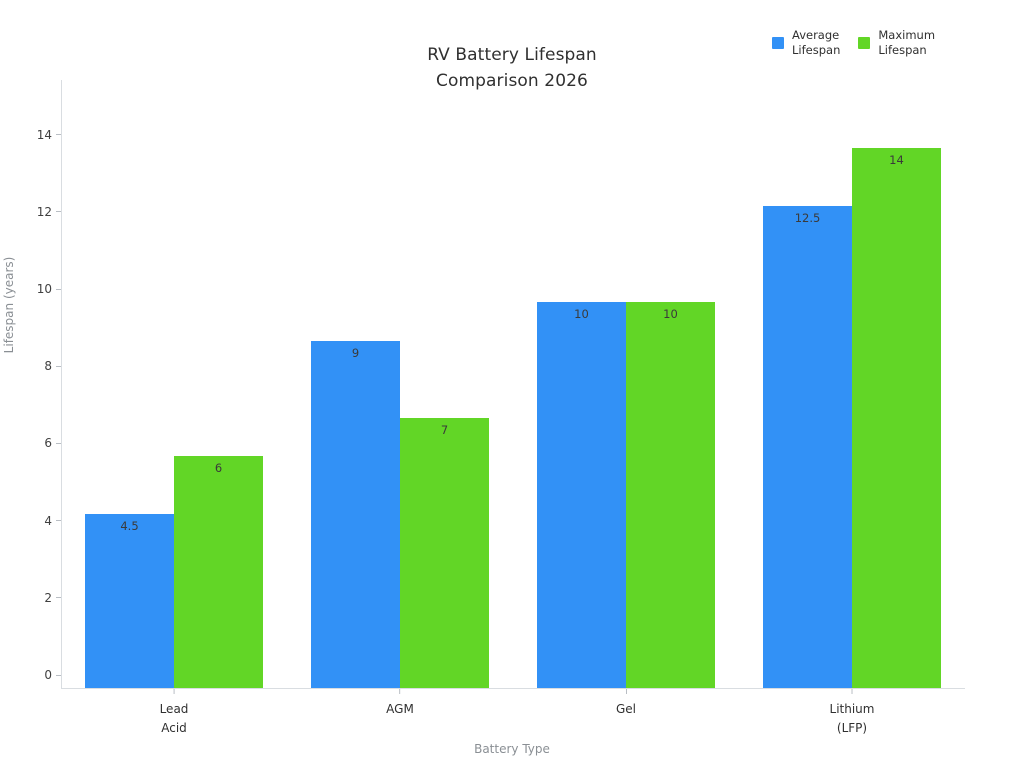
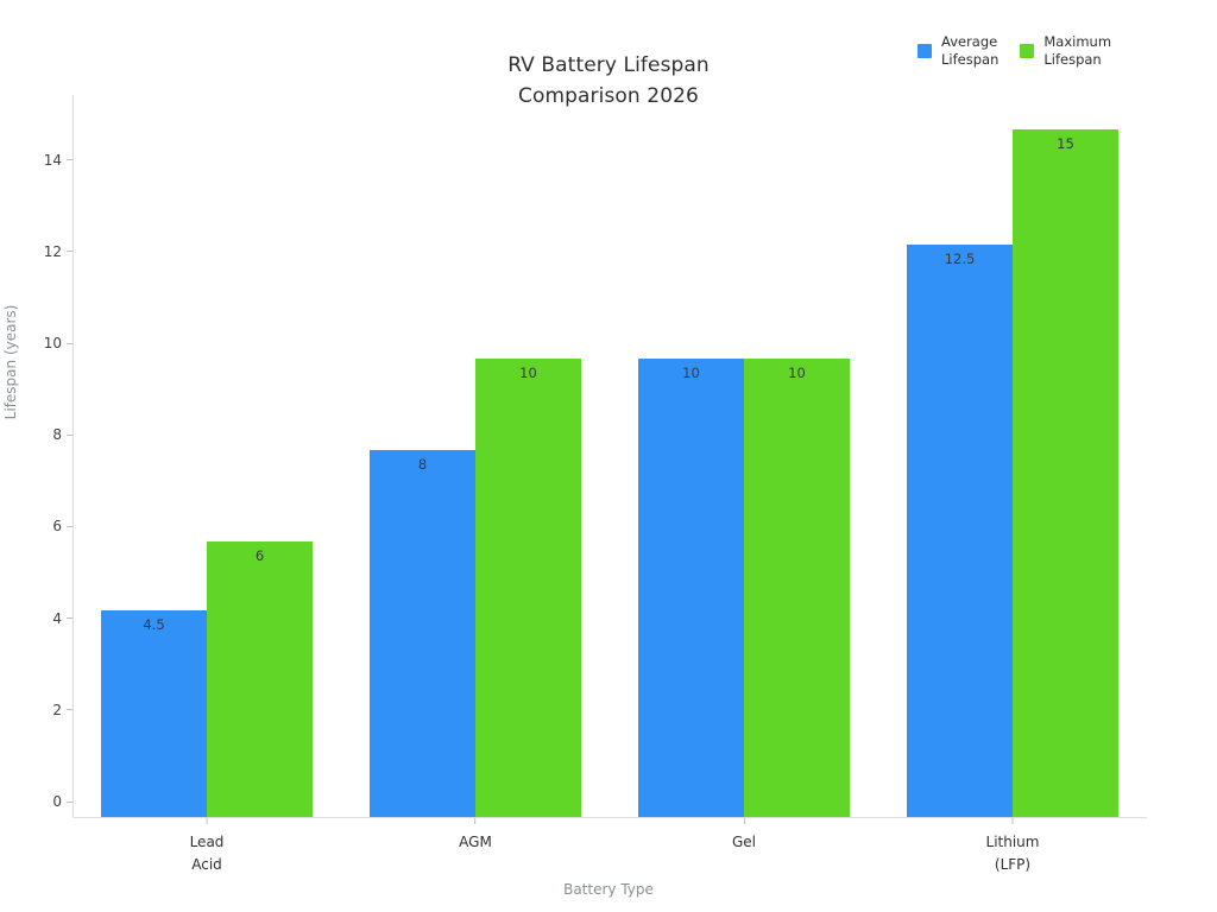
Average Lifespan/AGM: 9 -> 8
Maximum Lifespan/AGM: 7 -> 10
Maximum Lifespan/Lithium (LFP): 14 -> 15
